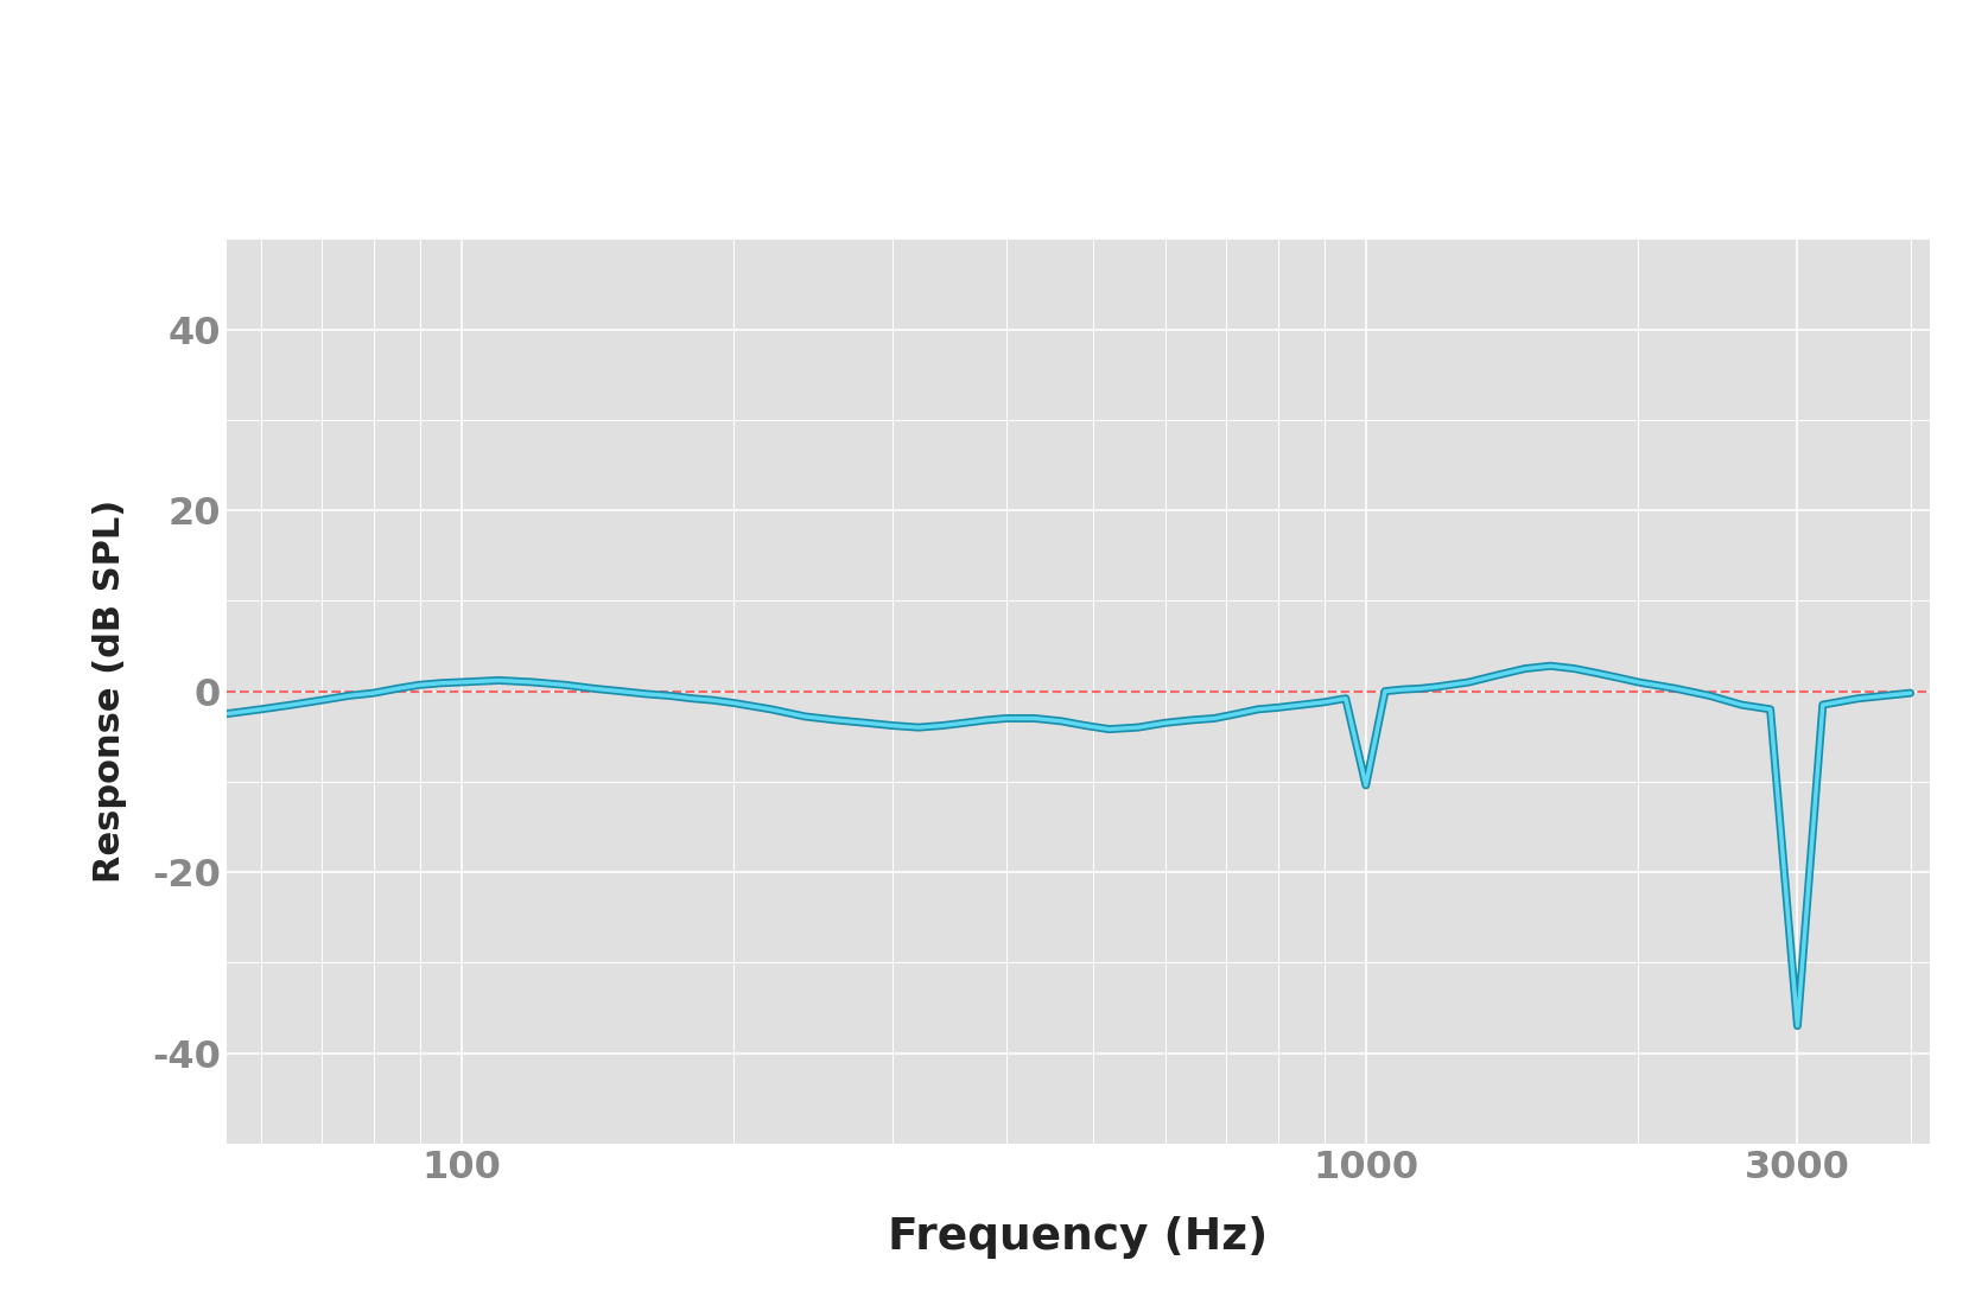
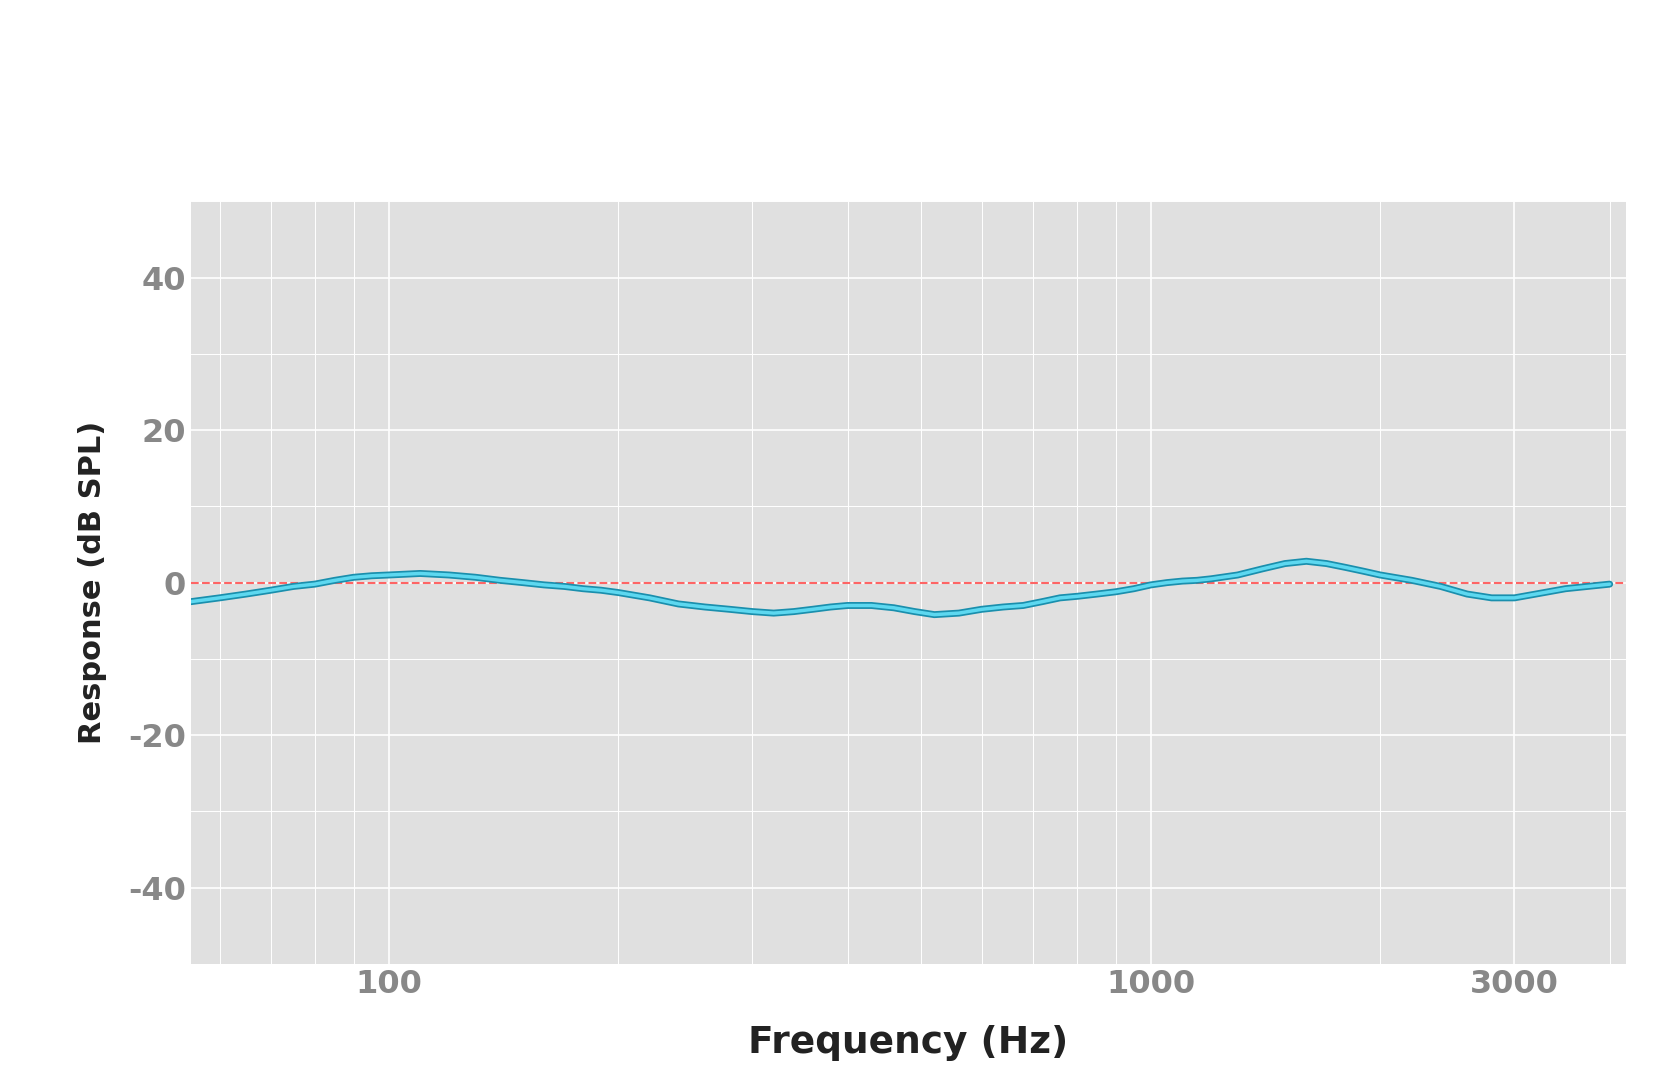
1000: -10.4 -> -0.3
3000: -37.0 -> -2.0
